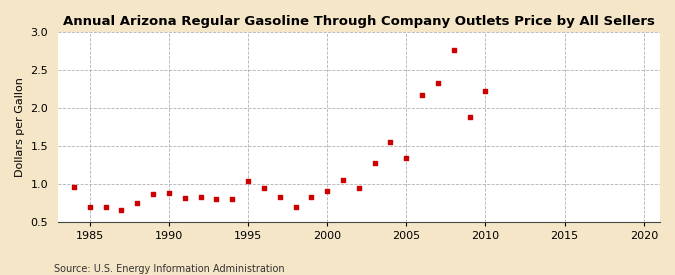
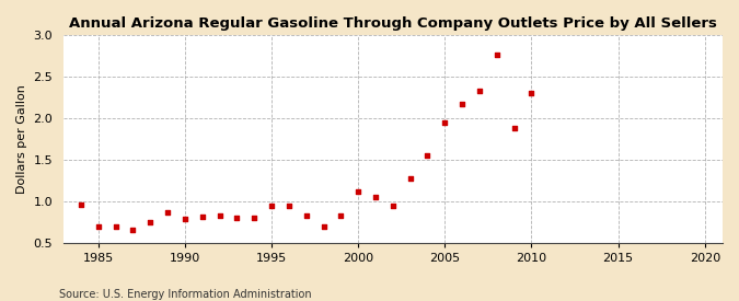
1990: 0.88 -> 0.78
1995: 1.04 -> 0.95
2000: 0.90 -> 1.12
2005: 1.34 -> 1.95
2010: 2.22 -> 2.30
